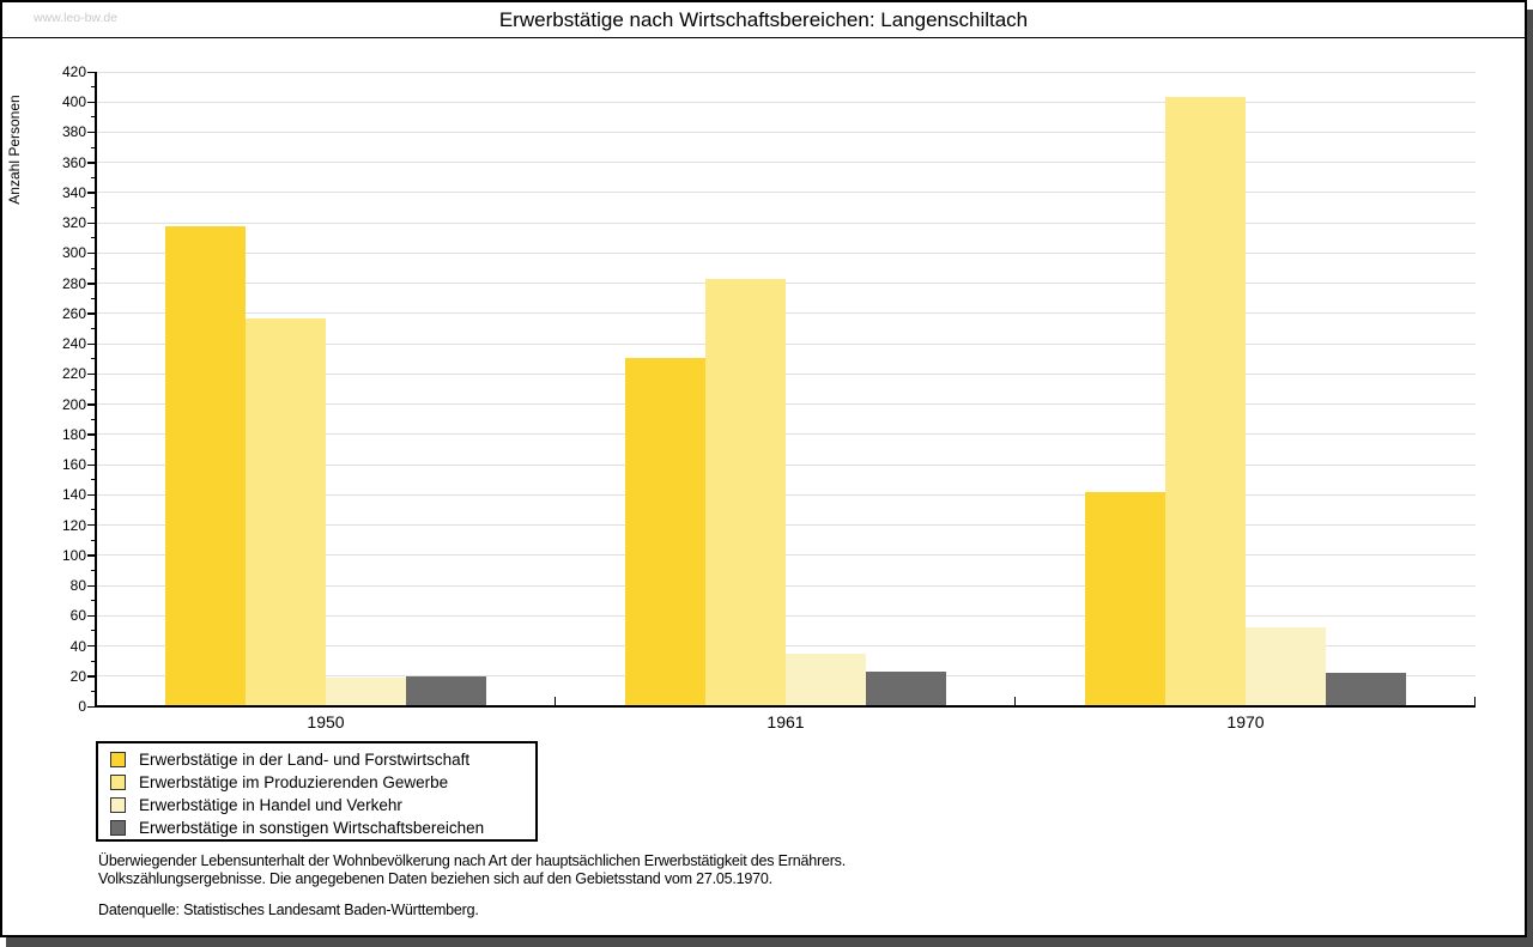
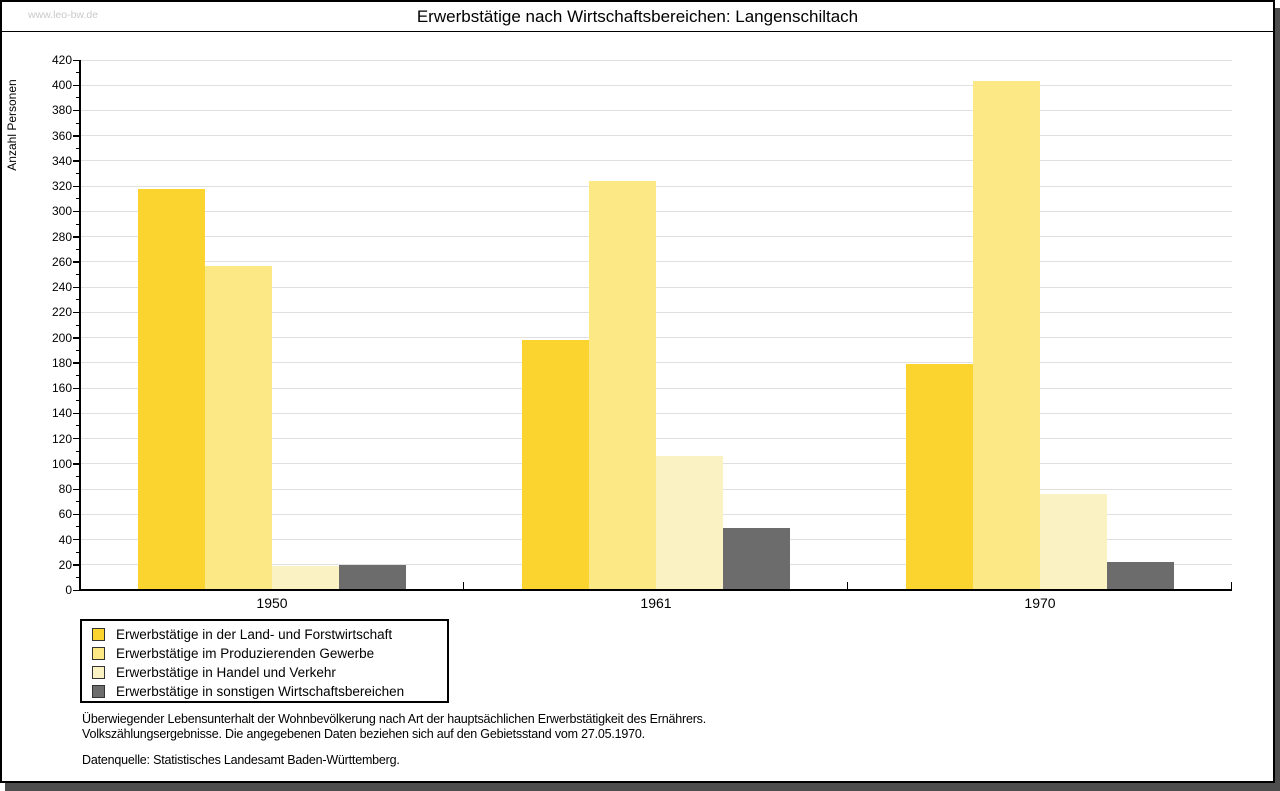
Erwerbstätige in der Land- und Forstwirtschaft/1961: 231 -> 198
Erwerbstätige im Produzierenden Gewerbe/1961: 283 -> 324
Erwerbstätige in Handel und Verkehr/1961: 35 -> 106
Erwerbstätige in sonstigen Wirtschaftsbereichen/1961: 23 -> 49
Erwerbstätige in der Land- und Forstwirtschaft/1970: 142 -> 179
Erwerbstätige in Handel und Verkehr/1970: 52 -> 76
